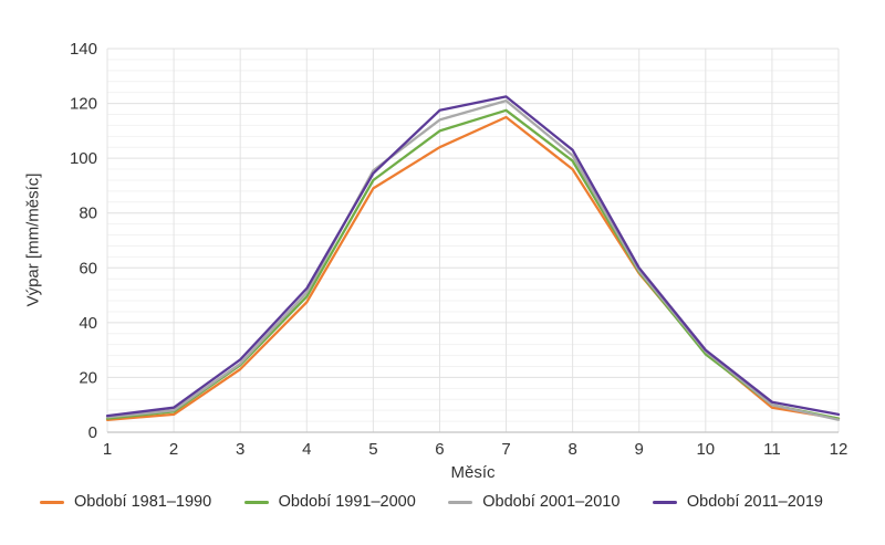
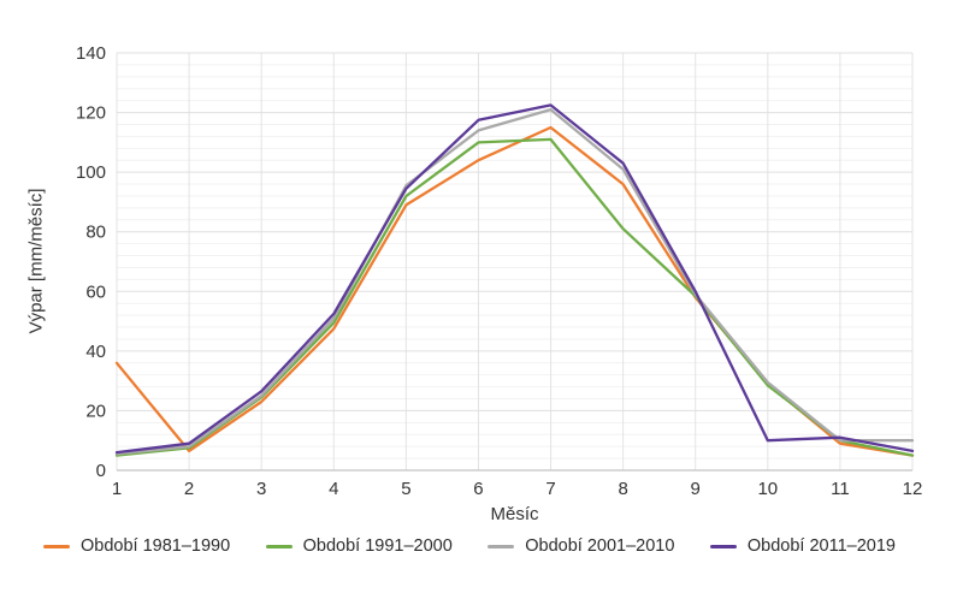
Období 1981–1990/1: 4 -> 36
Období 1991–2000/7: 118 -> 111
Období 1991–2000/8: 99 -> 81
Období 2011–2019/10: 30 -> 10
Období 2001–2010/12: 4 -> 10
